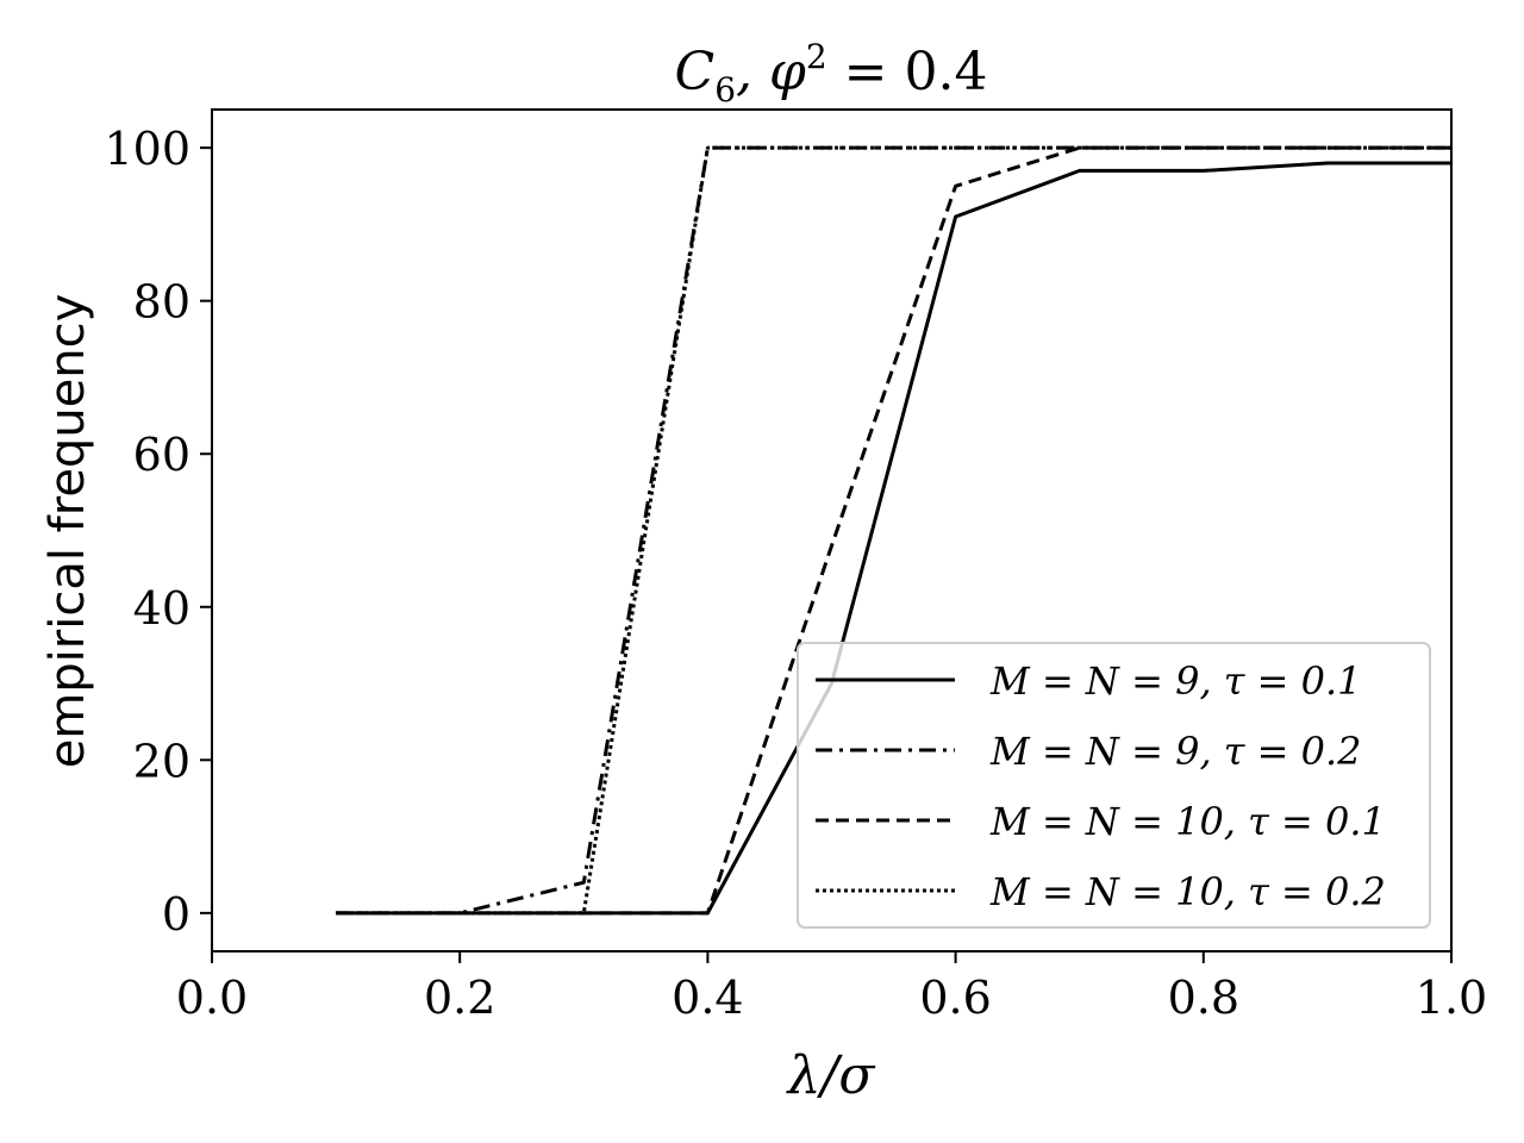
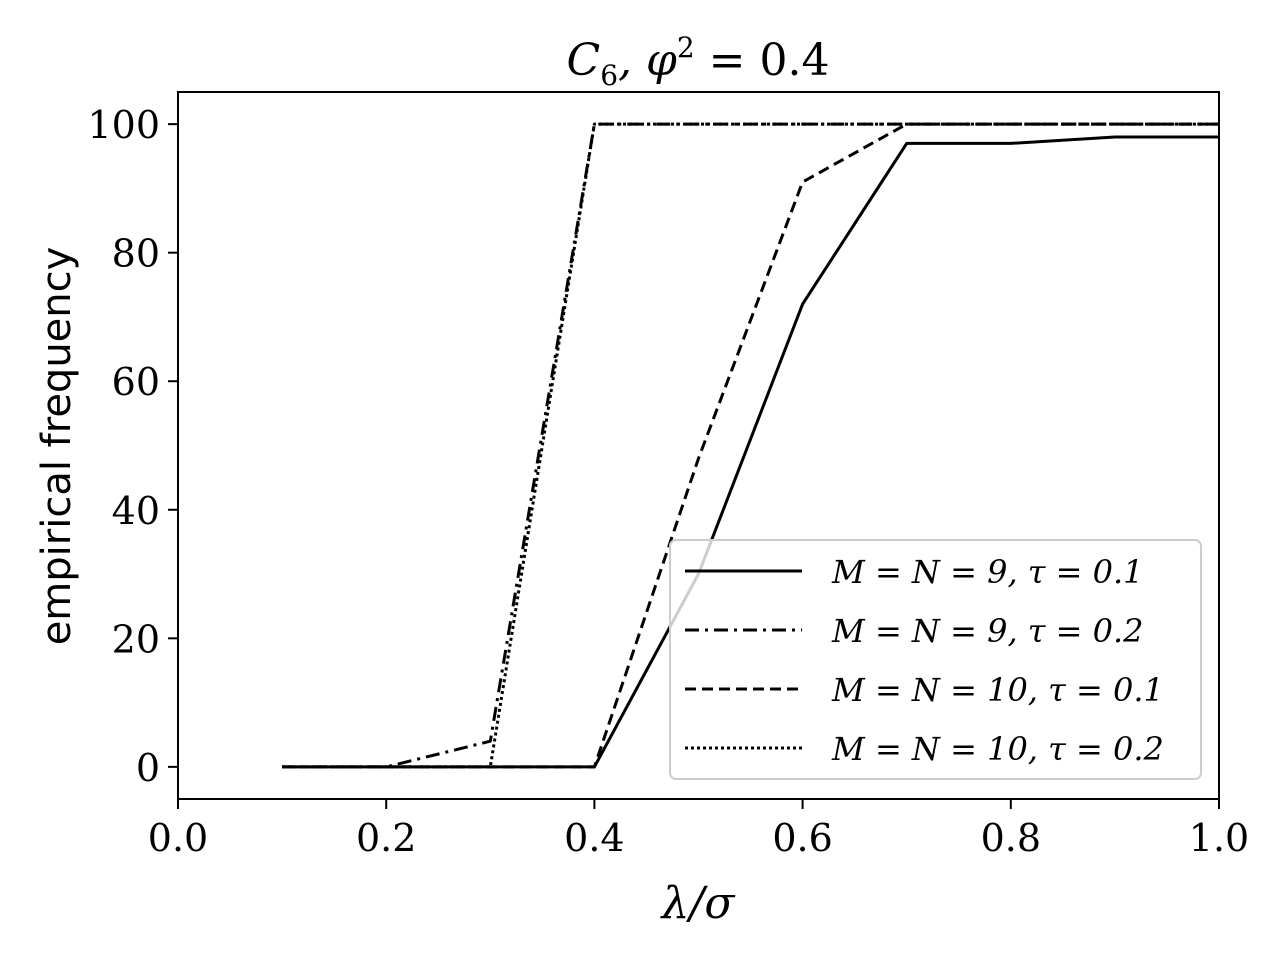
M = N = 9, τ = 0.1/0.6: 91 -> 72
M = N = 10, τ = 0.1/0.6: 95 -> 91
